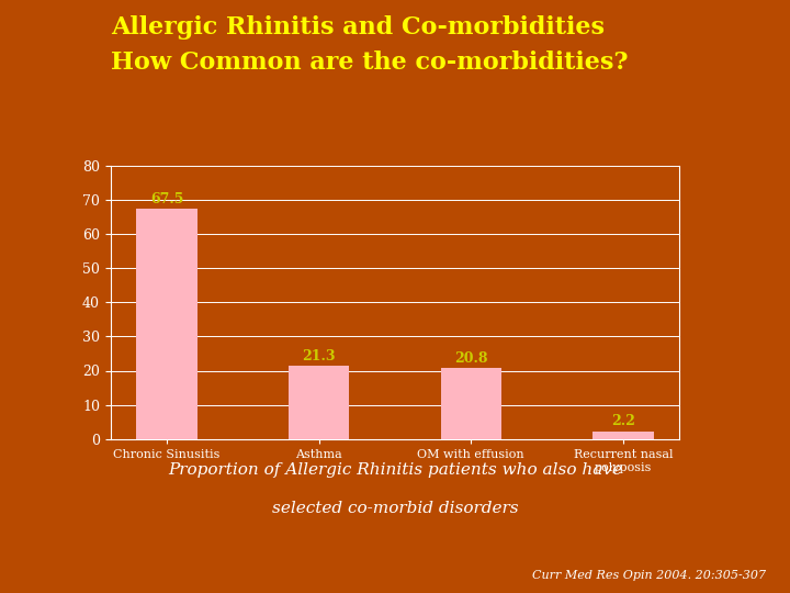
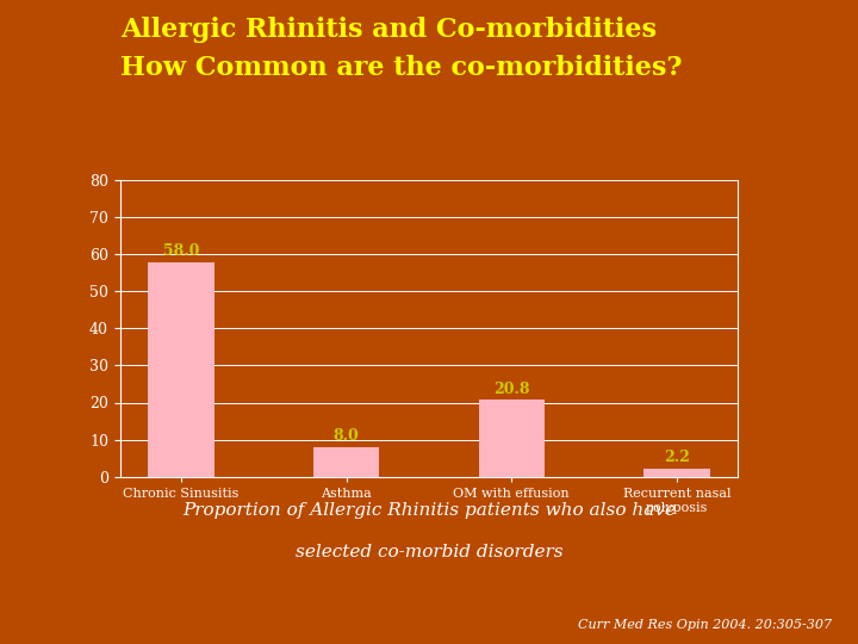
Chronic Sinusitis: 67.5 -> 58.0
Asthma: 21.3 -> 8.0
